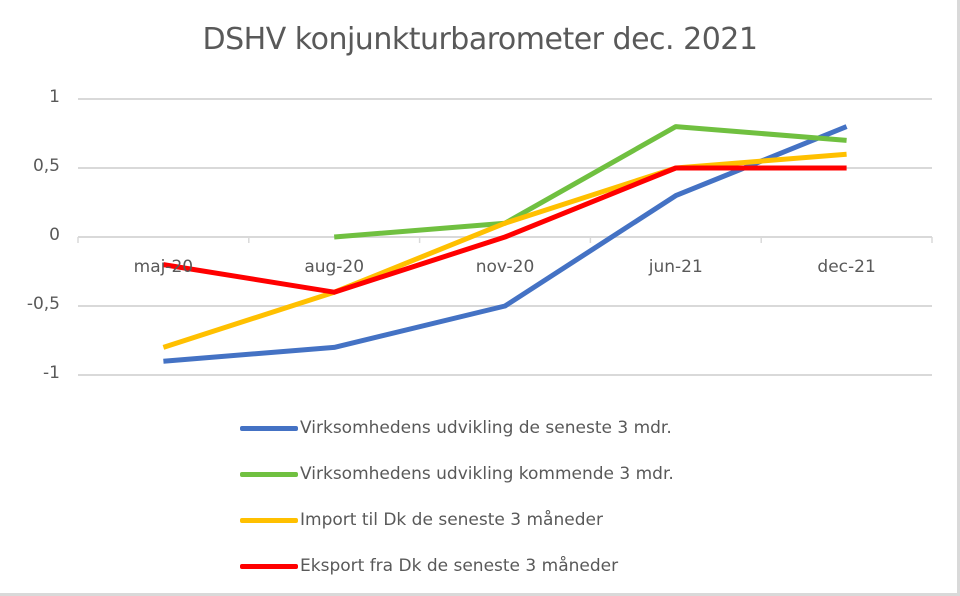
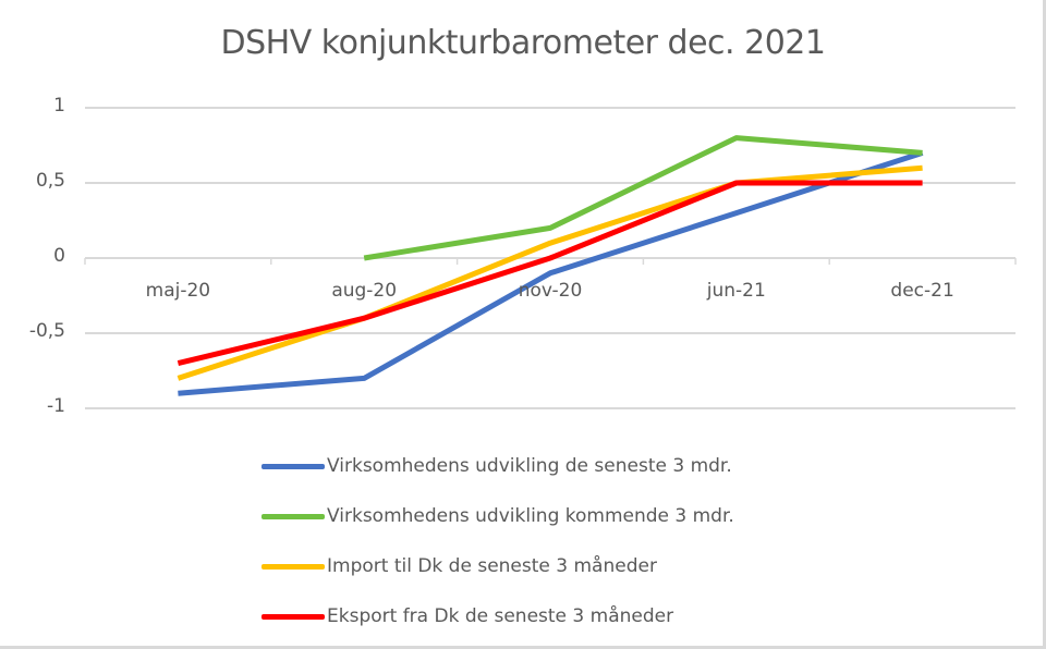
Eksport fra Dk de seneste 3 måneder/maj-20: -0.2 -> -0.7
Virksomhedens udvikling de seneste 3 mdr./nov-20: -0.5 -> -0.1
Virksomhedens udvikling kommende 3 mdr./nov-20: 0.1 -> 0.2
Virksomhedens udvikling de seneste 3 mdr./dec-21: 0.8 -> 0.7
